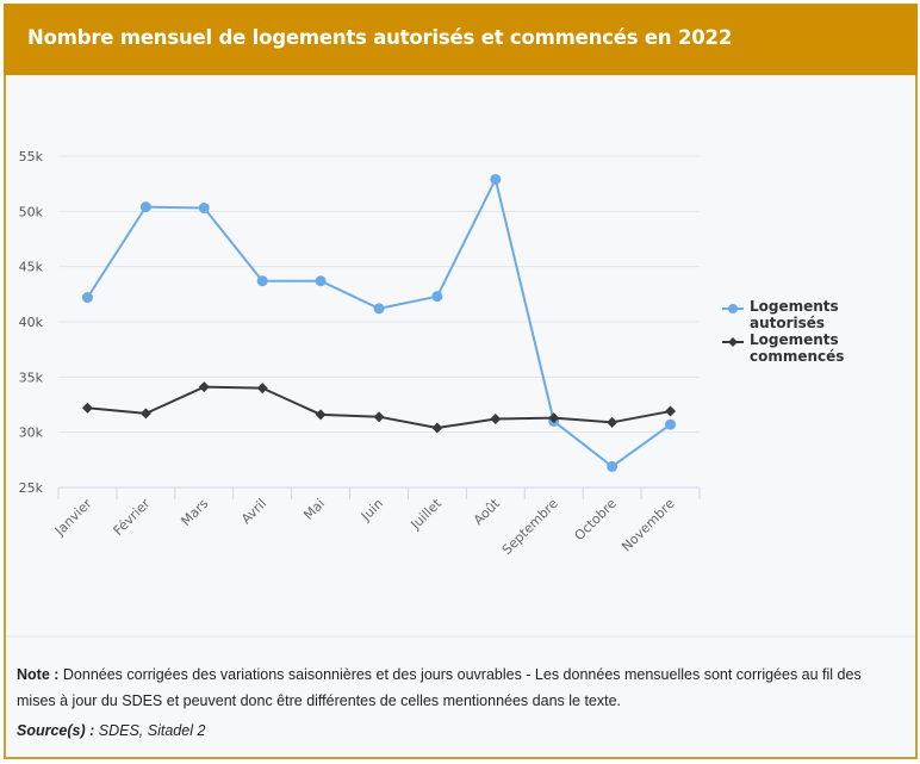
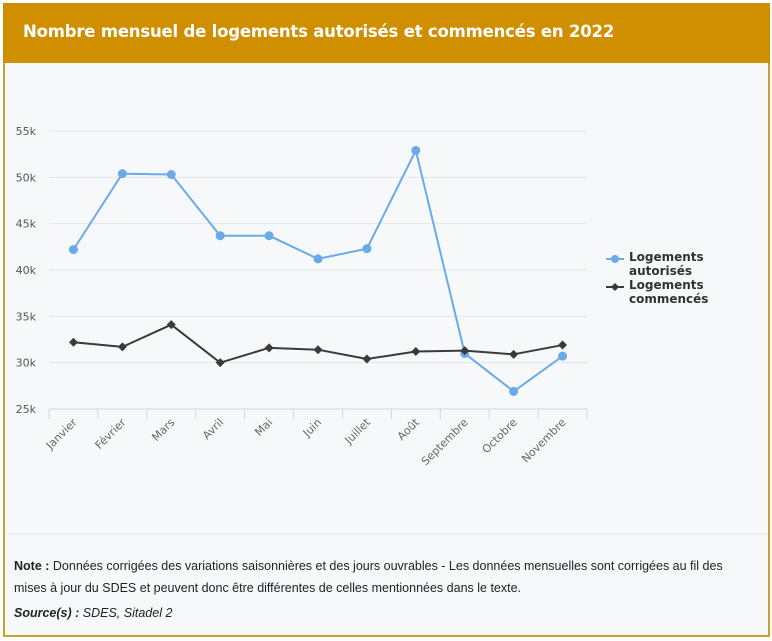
Logements commencés/Avril: 34k -> 30k
